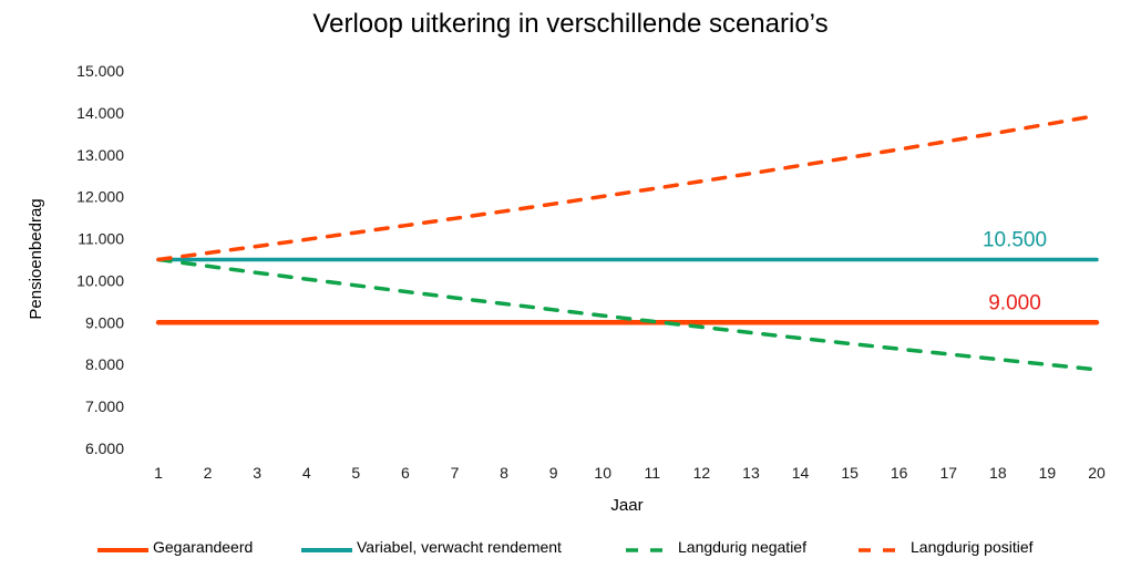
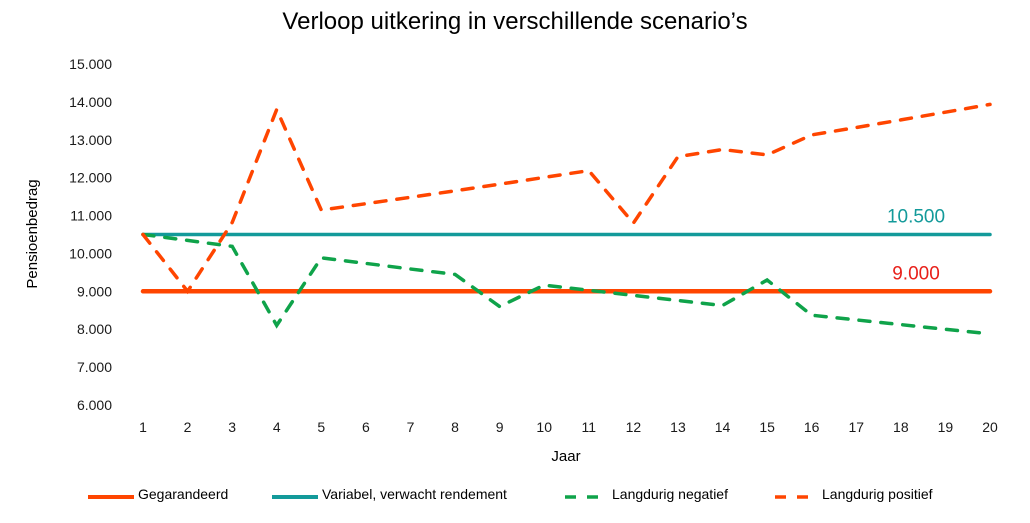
Langdurig positief/2: 10700 -> 9000
Langdurig negatief/4: 10000 -> 8100
Langdurig positief/4: 11000 -> 13800
Langdurig negatief/9: 9300 -> 8600
Langdurig positief/12: 12400 -> 10800
Langdurig negatief/15: 8500 -> 9300
Langdurig positief/15: 12900 -> 12600
